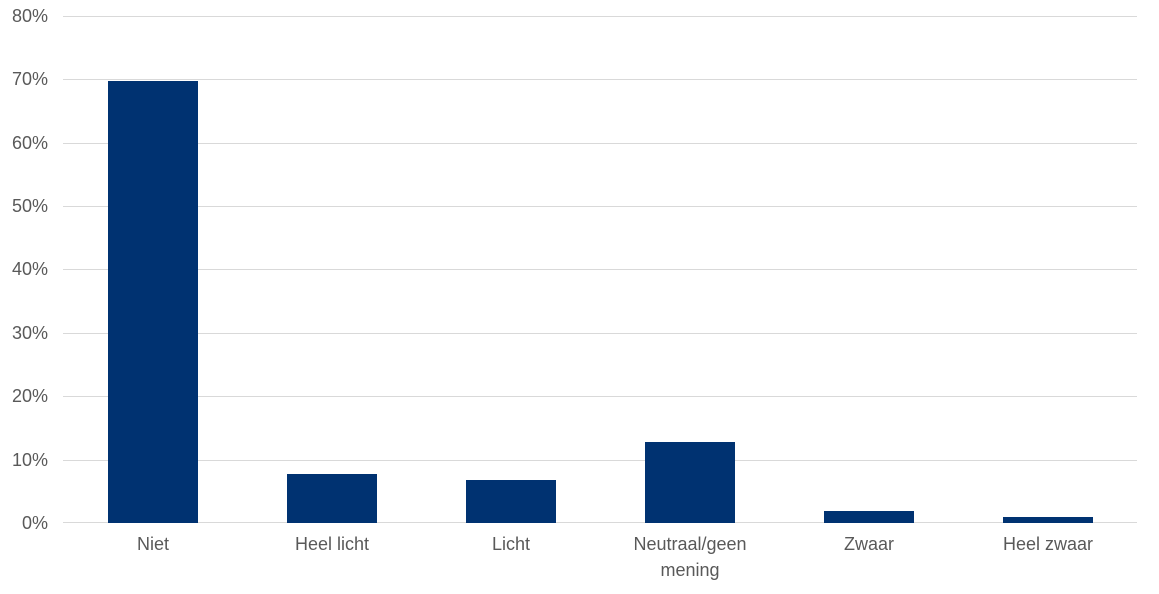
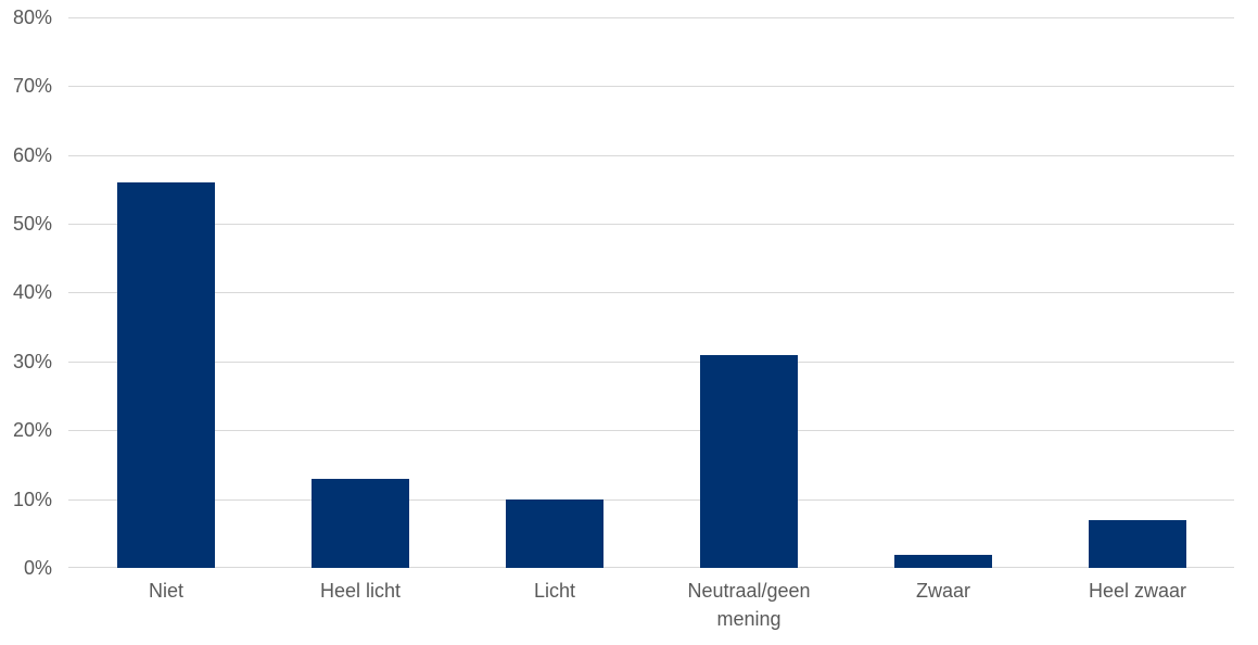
Niet: 70% -> 56%
Heel licht: 8% -> 13%
Licht: 7% -> 10%
Neutraal/geen mening: 13% -> 31%
Heel zwaar: 1% -> 7%
